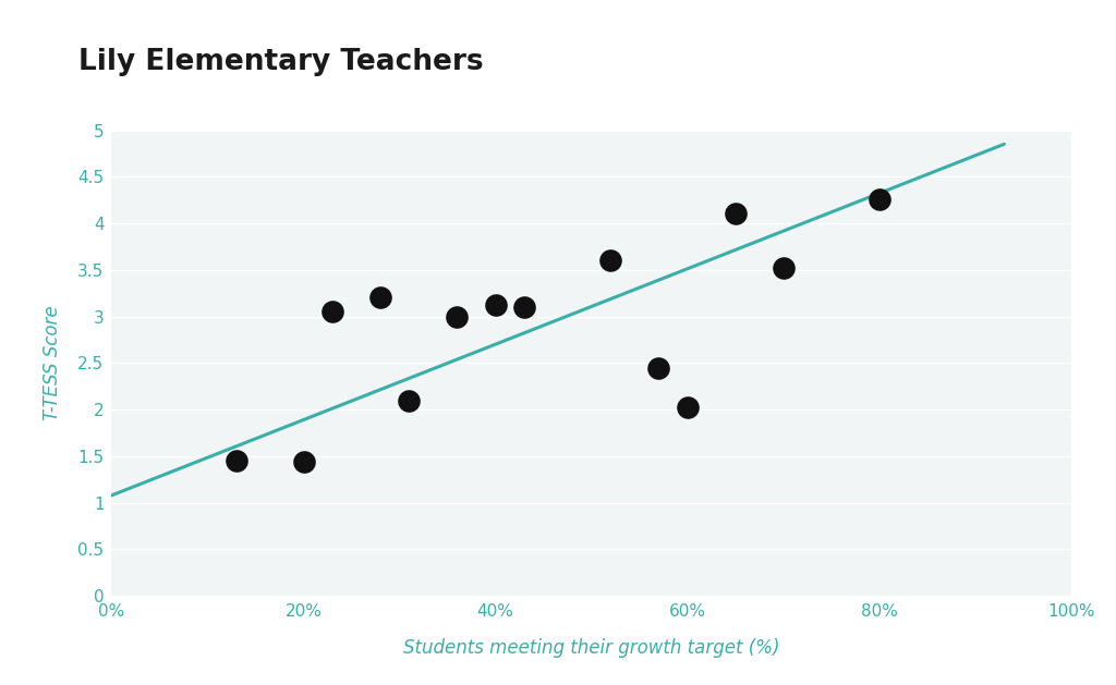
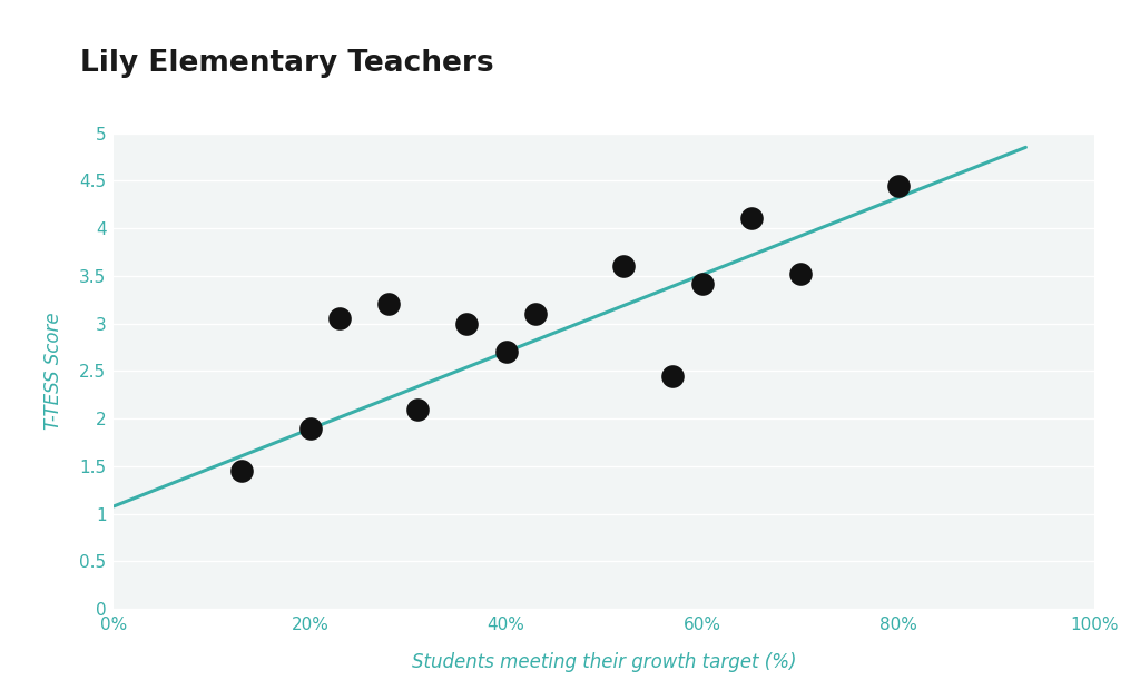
20%: 1.44 -> 1.90
40%: 3.12 -> 2.70
60%: 2.02 -> 3.42
80%: 4.26 -> 4.45
